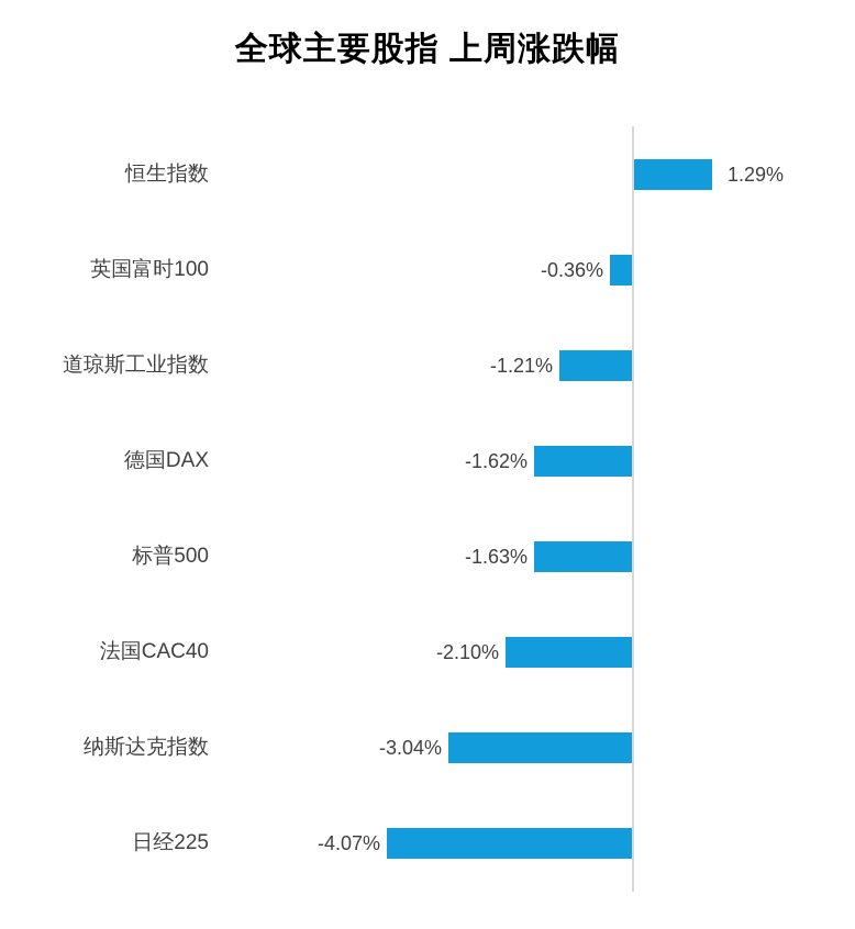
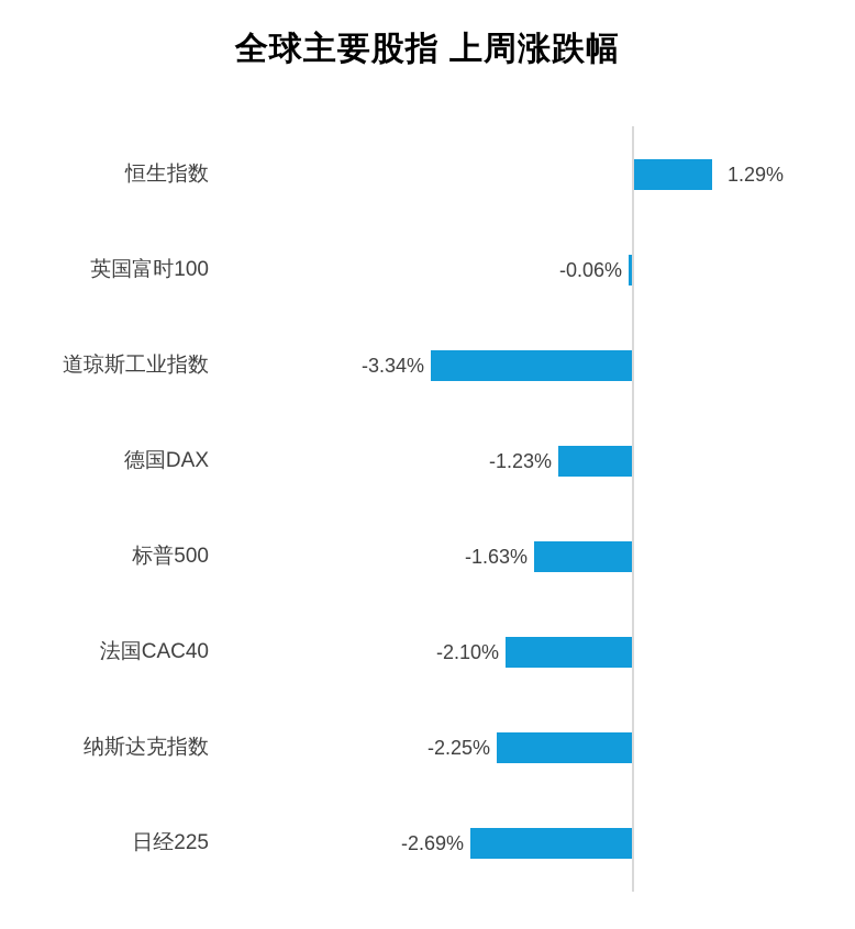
英国富时100: -0.36% -> -0.06%
道琼斯工业指数: -1.21% -> -3.34%
德国DAX: -1.62% -> -1.23%
纳斯达克指数: -3.04% -> -2.25%
日经225: -4.07% -> -2.69%
